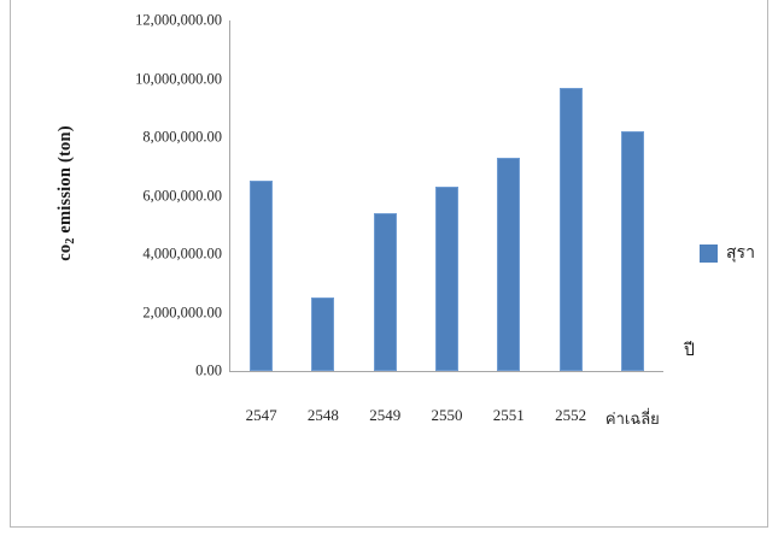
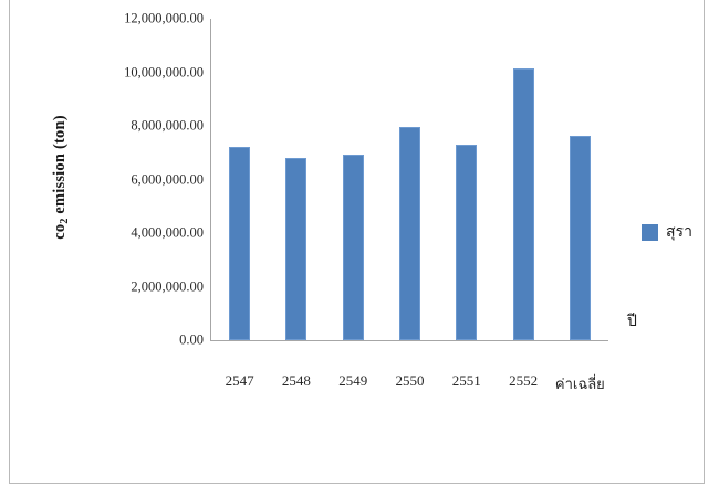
2547: 6500000 -> 7200000
2548: 2500000 -> 6800000
2549: 5400000 -> 6900000
2550: 6300000 -> 8000000
2552: 9700000 -> 10100000
ค่าเฉลี่ย: 8200000 -> 7600000
